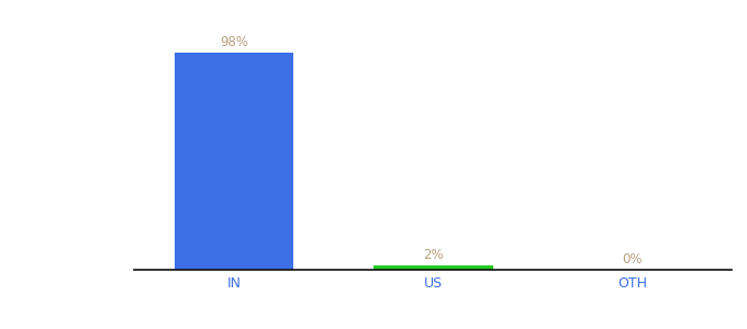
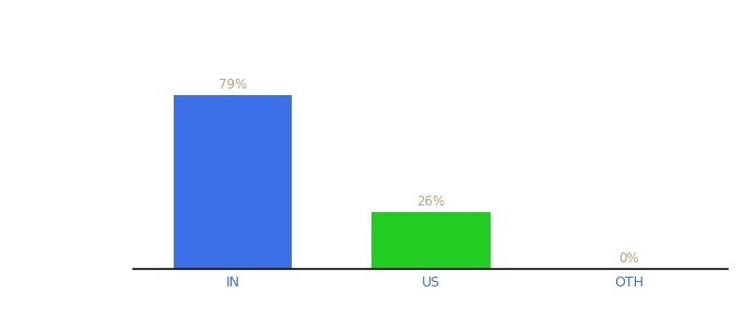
IN: 98% -> 79%
US: 2% -> 26%
